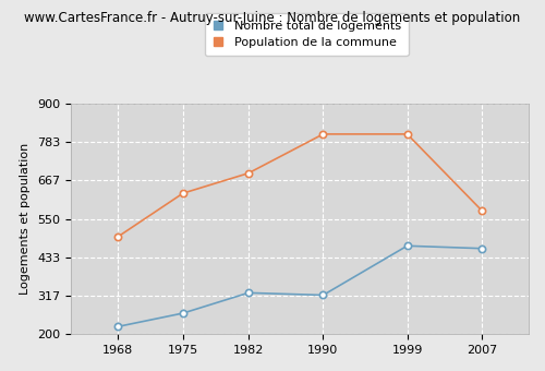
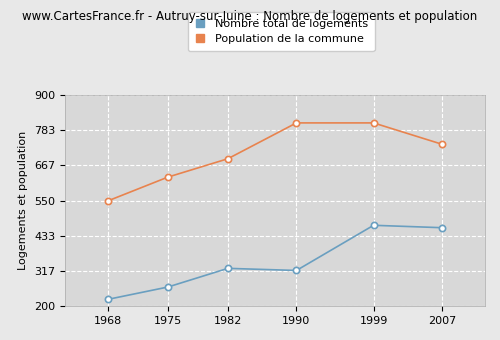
Population de la commune/1968: 495 -> 549
Population de la commune/2007: 575 -> 737
